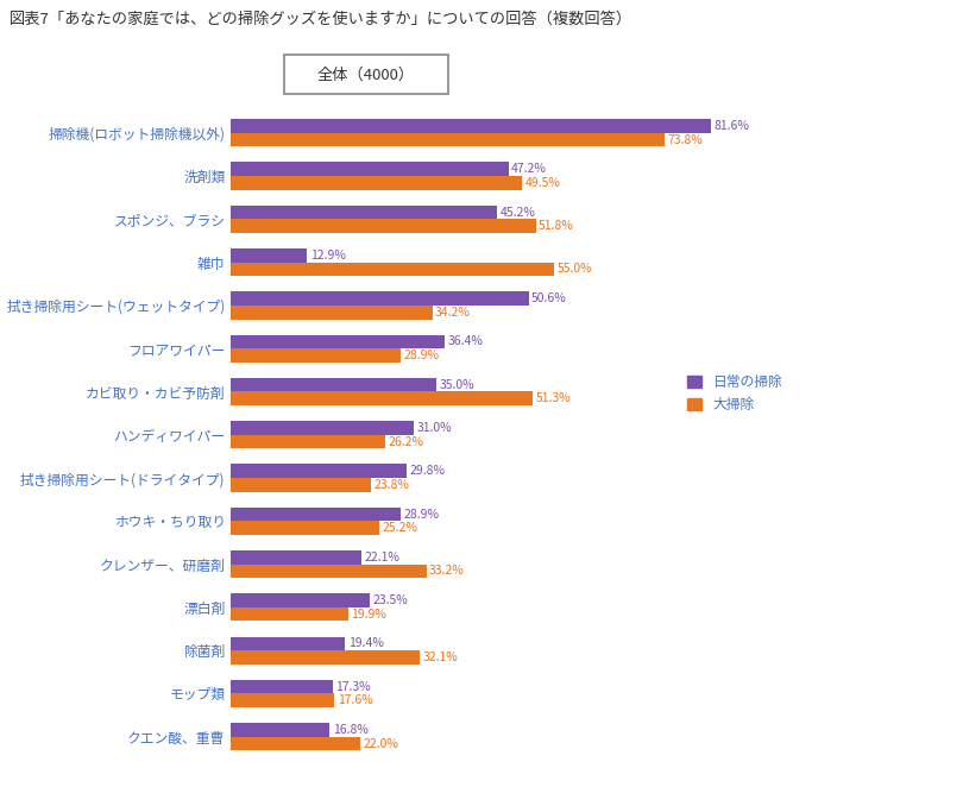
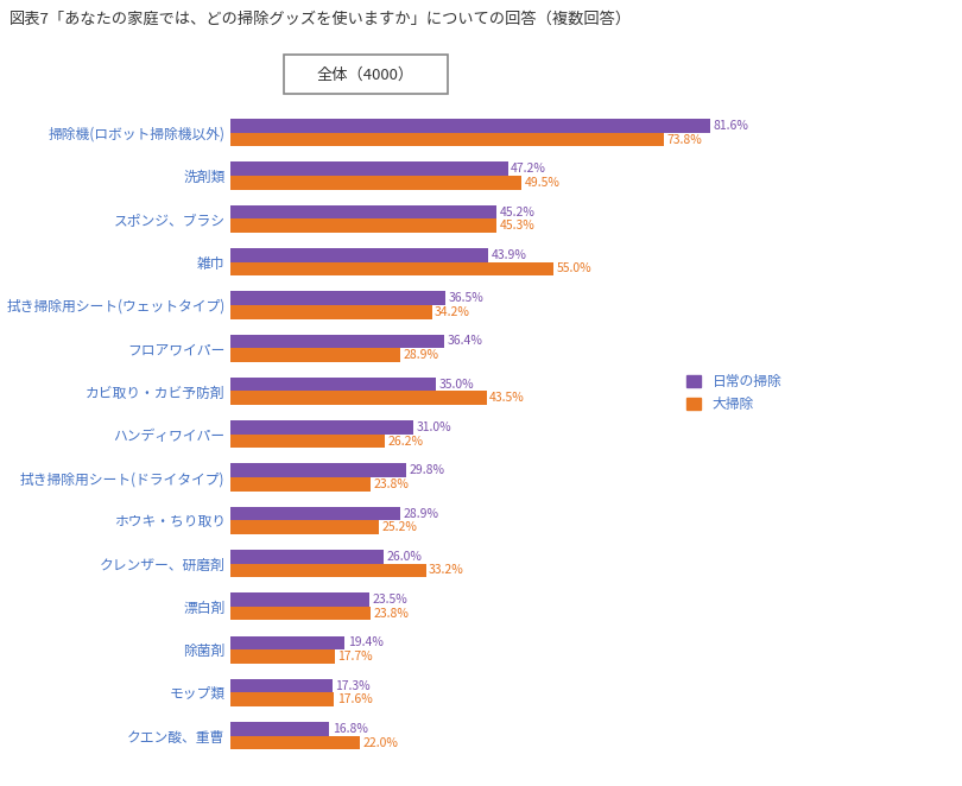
大掃除/スポンジ、ブラシ: 51.8% -> 45.3%
日常の掃除/雑巾: 12.9% -> 43.9%
日常の掃除/拭き掃除用シート(ウェットタイプ): 50.6% -> 36.5%
大掃除/カビ取り・カビ予防剤: 51.3% -> 43.5%
日常の掃除/クレンザー、研磨剤: 22.1% -> 26.0%
大掃除/漂白剤: 19.9% -> 23.8%
大掃除/除菌剤: 32.1% -> 17.7%
